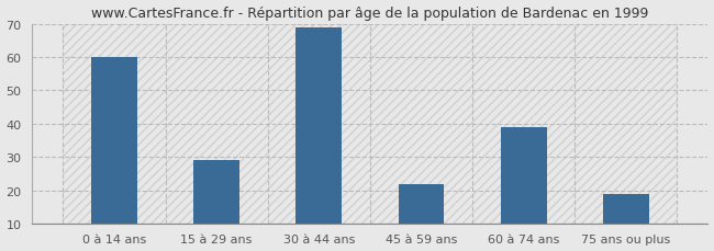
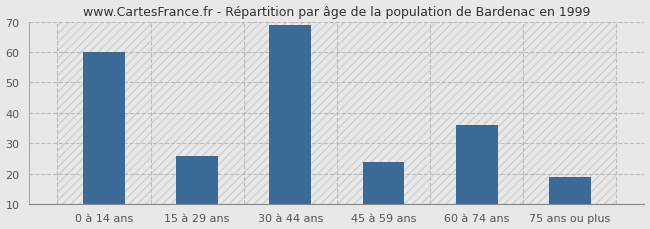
15 à 29 ans: 29 -> 26
45 à 59 ans: 22 -> 24
60 à 74 ans: 39 -> 36
